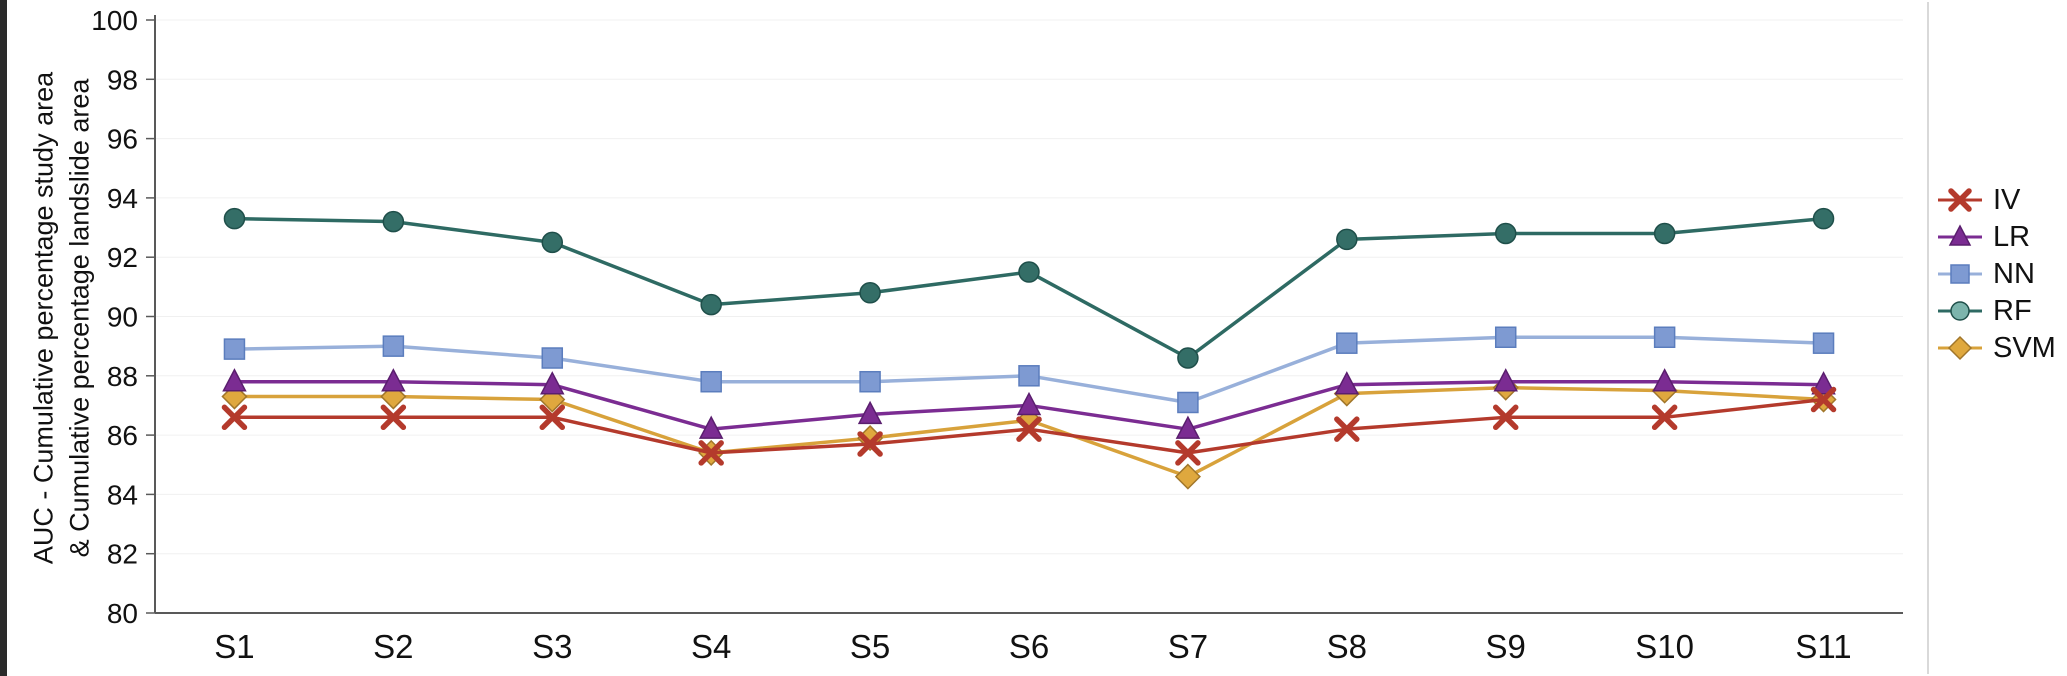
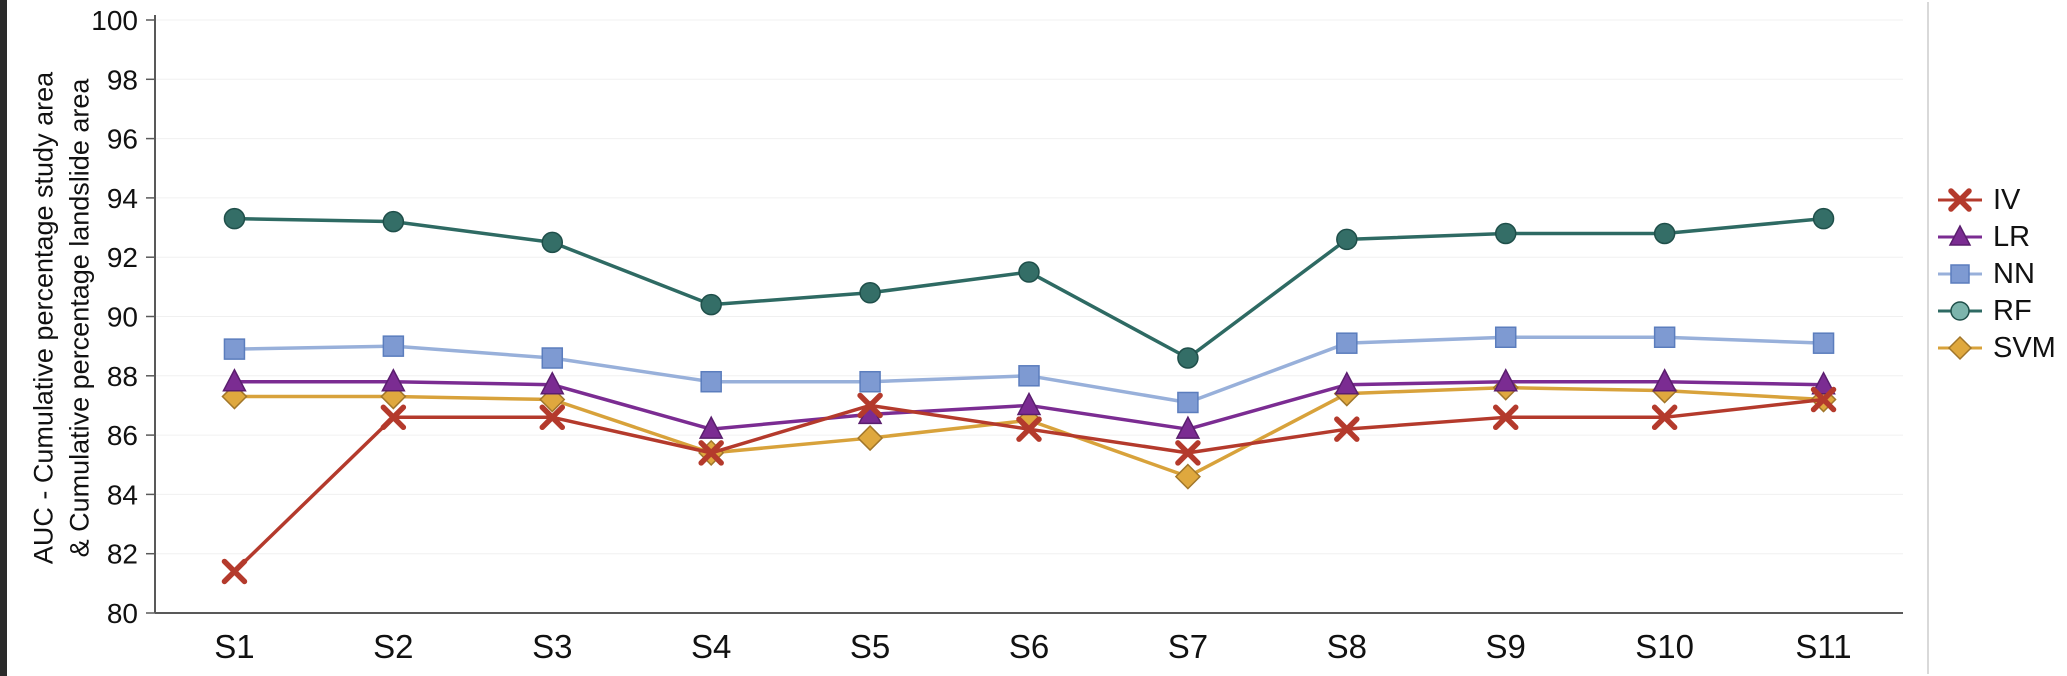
IV/S1: 86.6 -> 81.4
IV/S5: 85.7 -> 87.0
